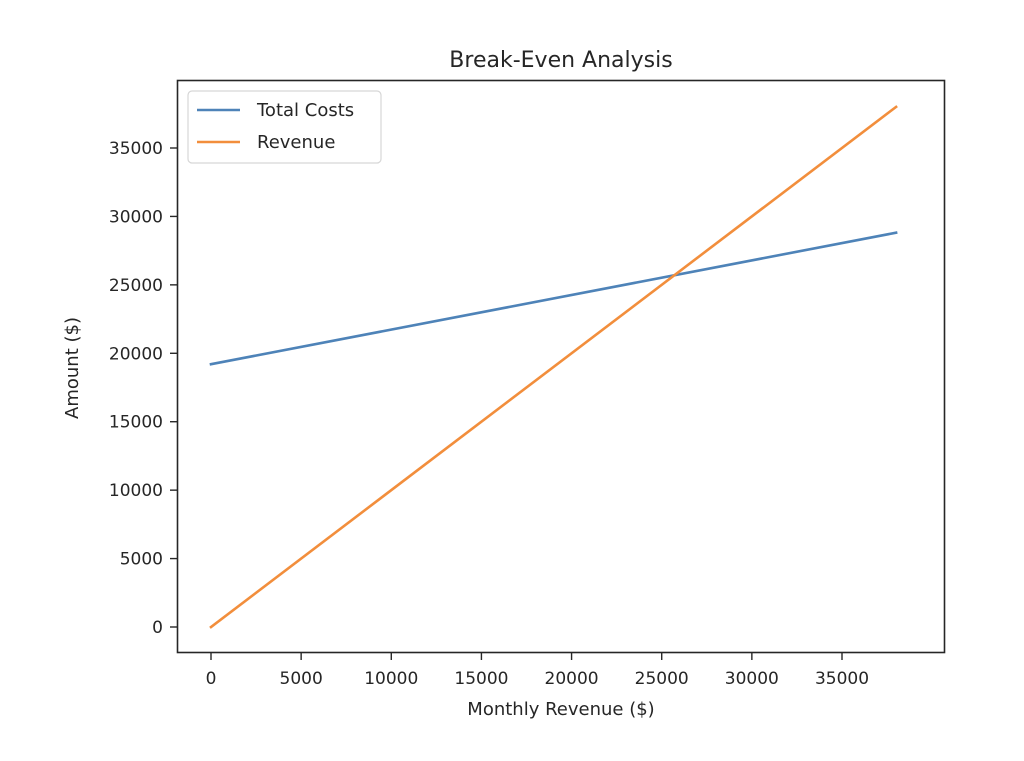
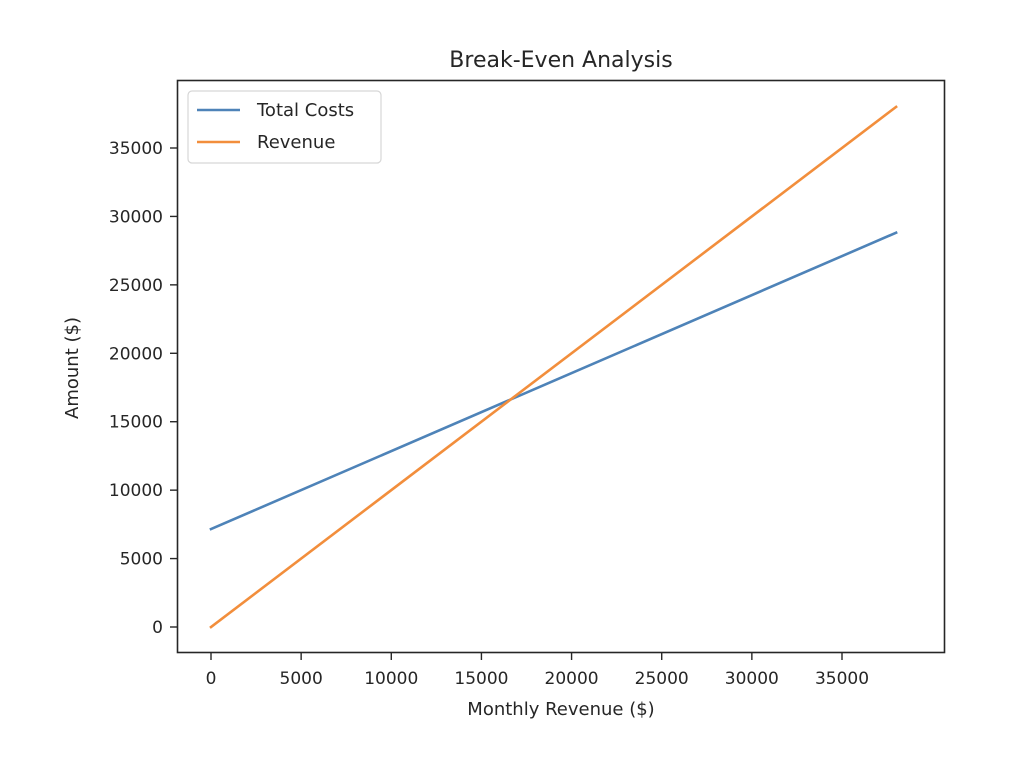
Total Costs/0: 19200 -> 7200
